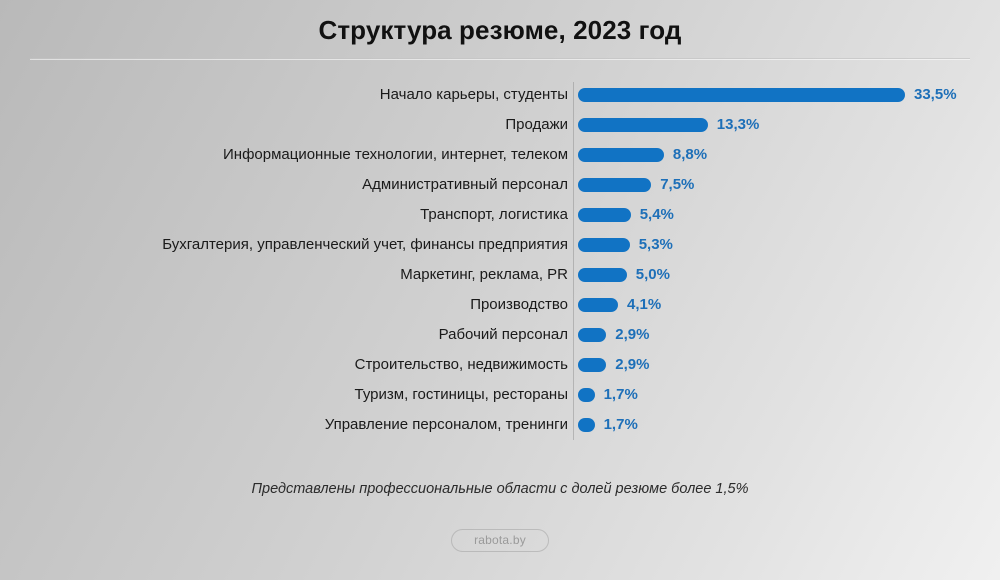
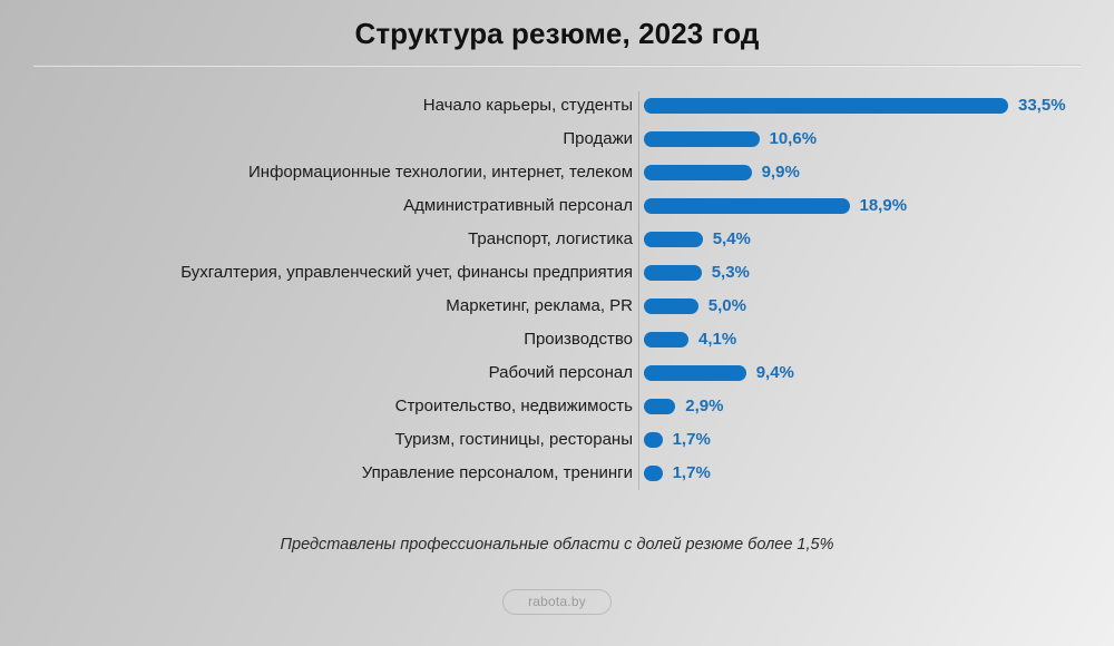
Продажи: 13,3% -> 10,6%
Информационные технологии, интернет, телеком: 8,8% -> 9,9%
Административный персонал: 7,5% -> 18,9%
Рабочий персонал: 2,9% -> 9,4%
